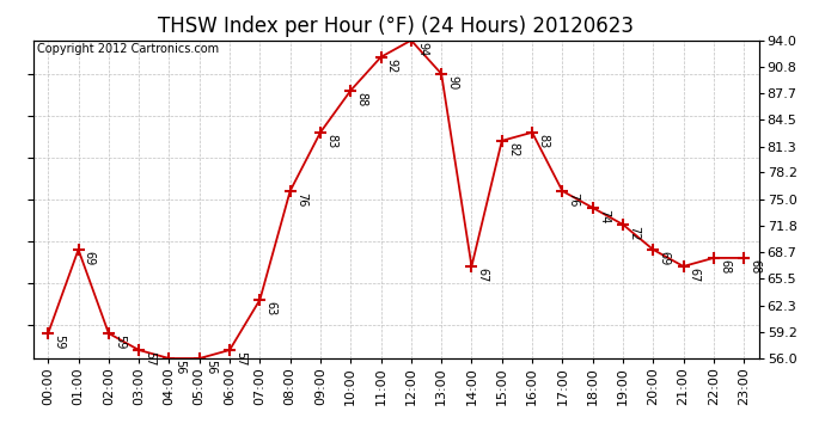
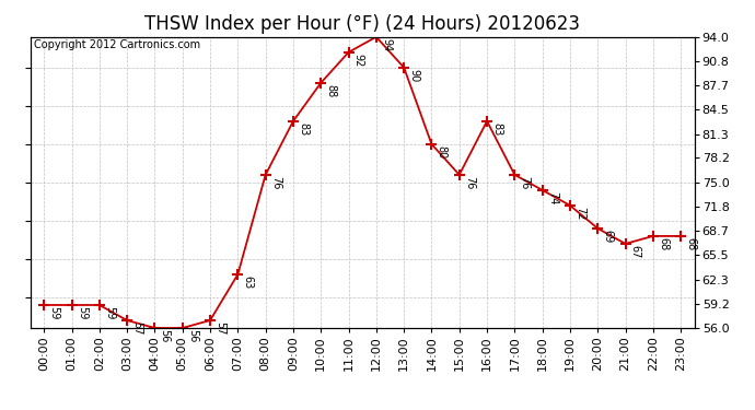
01:00: 69 -> 59
14:00: 67 -> 80
15:00: 82 -> 76
